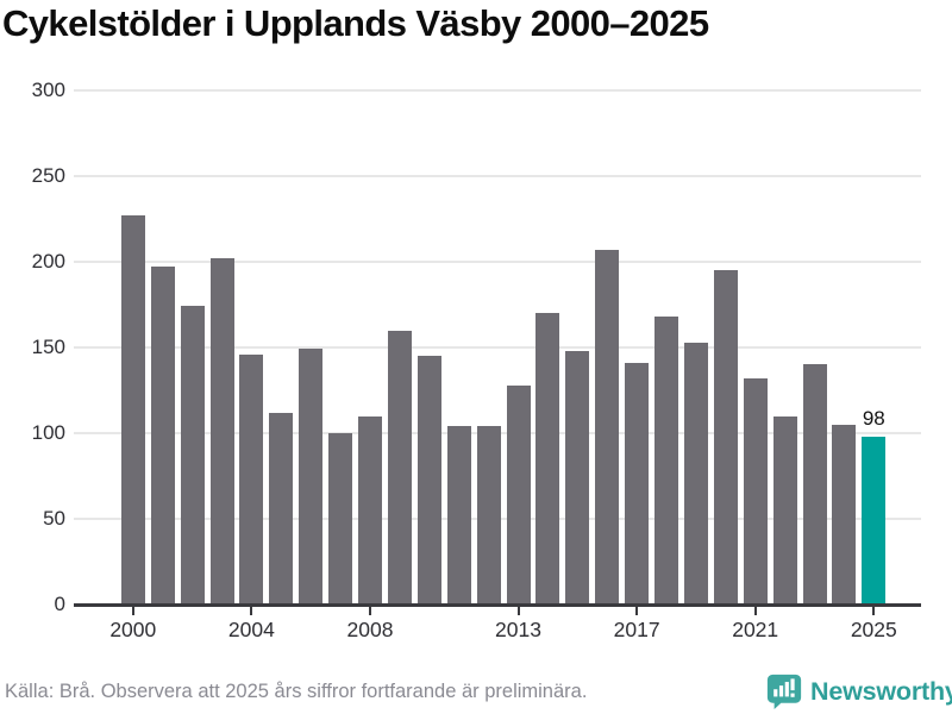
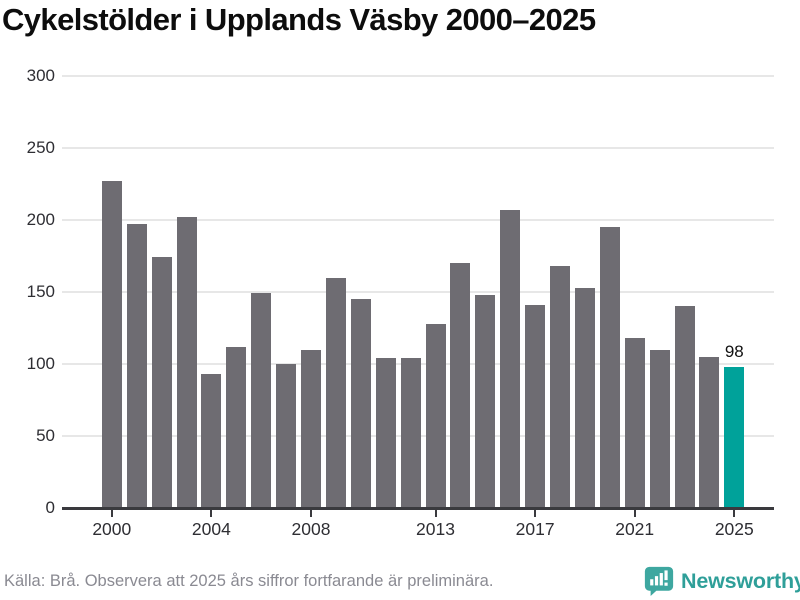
2004: 146 -> 93
2021: 132 -> 118
